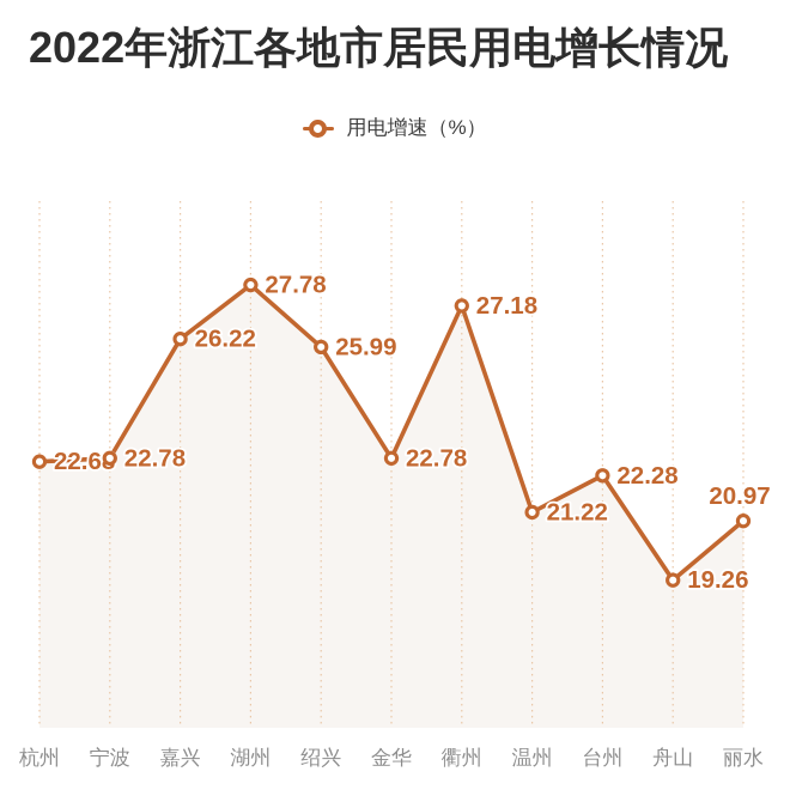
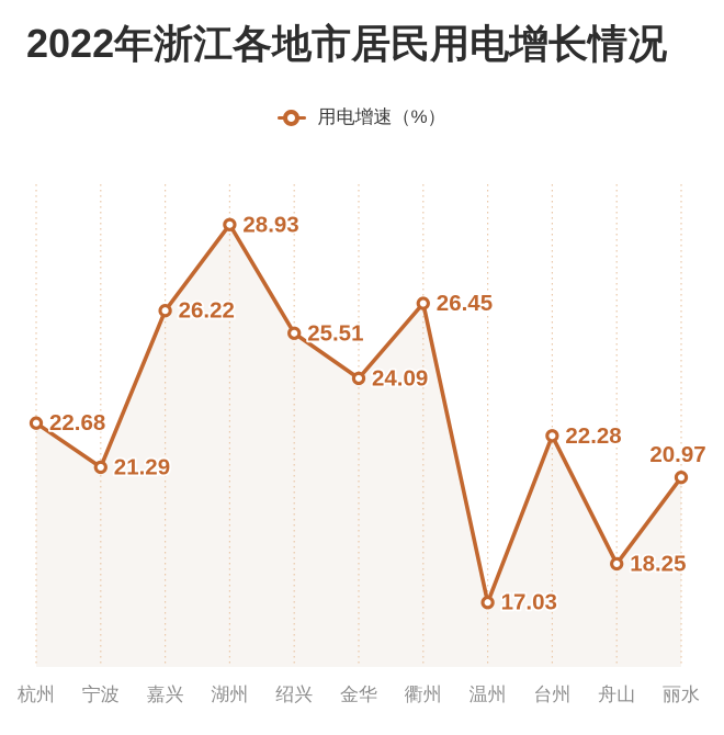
宁波: 22.78 -> 21.29
湖州: 27.78 -> 28.93
绍兴: 25.99 -> 25.51
金华: 22.78 -> 24.09
衢州: 27.18 -> 26.45
温州: 21.22 -> 17.03
舟山: 19.26 -> 18.25
